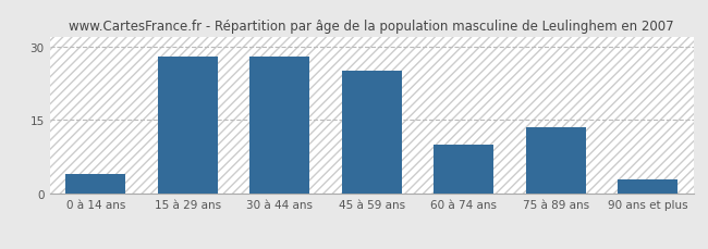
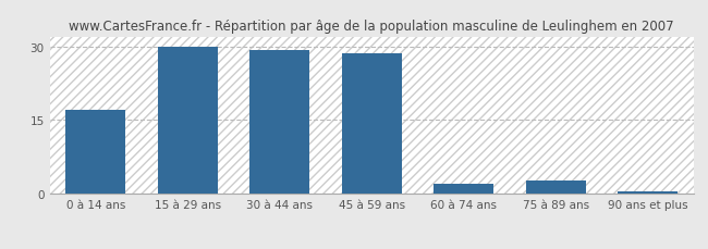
0 à 14 ans: 4.0 -> 17.0
15 à 29 ans: 28.0 -> 30.0
30 à 44 ans: 28.0 -> 29.2
45 à 59 ans: 25.0 -> 28.5
60 à 74 ans: 10.0 -> 2.0
75 à 89 ans: 13.5 -> 2.8
90 ans et plus: 3.0 -> 0.6
